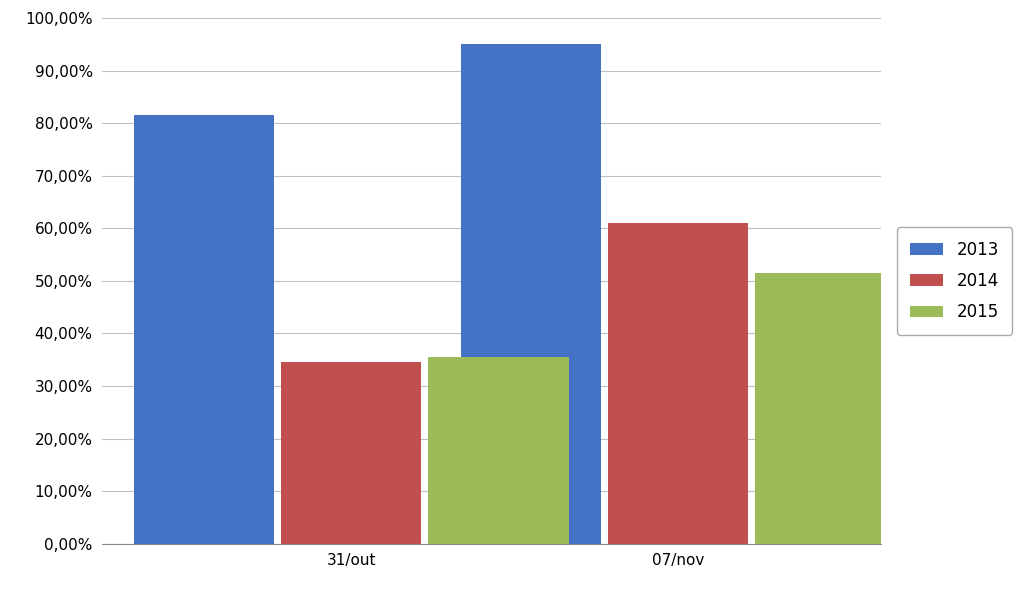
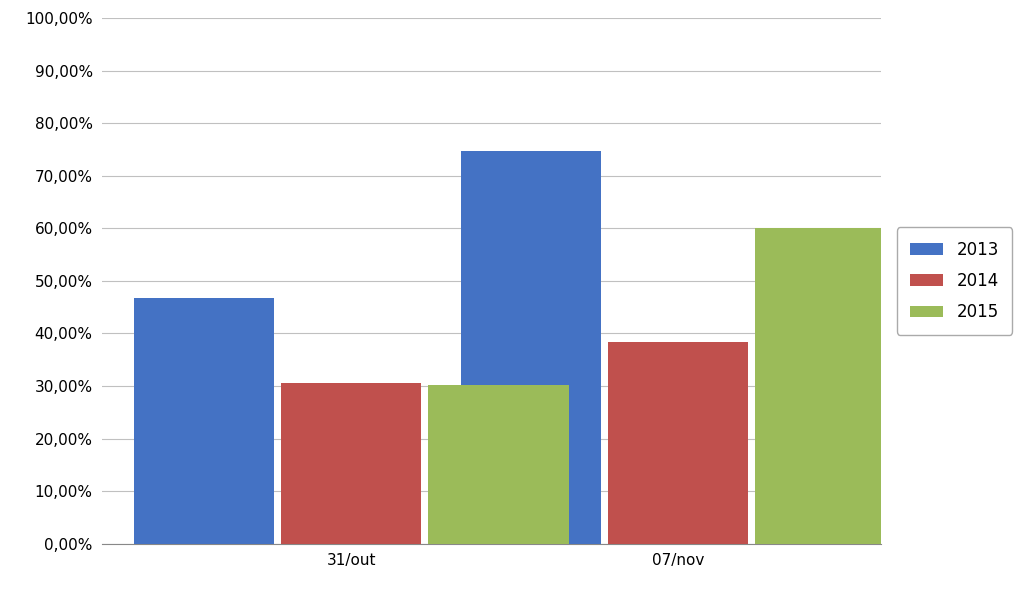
2013/31/out: 81,5% -> 46,8%
2014/31/out: 34,5% -> 30,6%
2015/31/out: 35,5% -> 30,2%
2013/07/nov: 95,0% -> 74,8%
2014/07/nov: 61,0% -> 38,4%
2015/07/nov: 51,5% -> 60,0%
